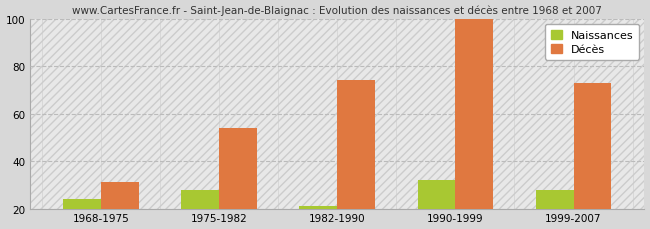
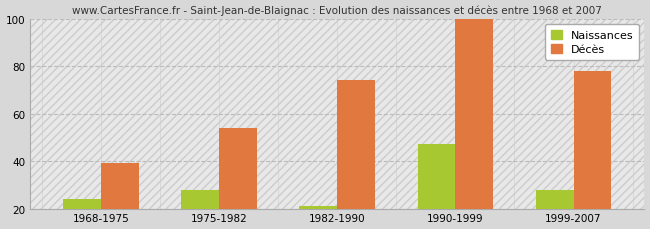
Décès/1968-1975: 31 -> 39
Naissances/1990-1999: 32 -> 47
Décès/1999-2007: 73 -> 78
